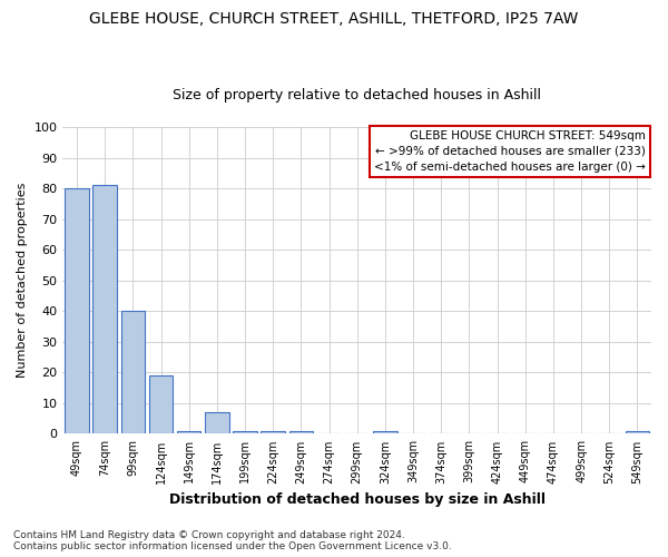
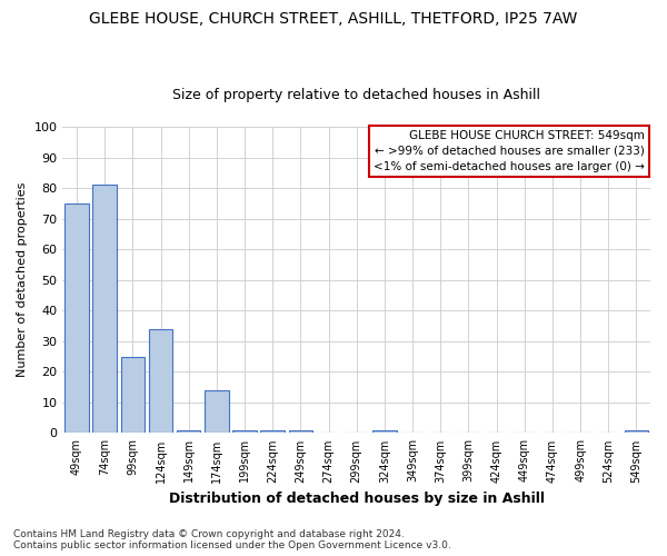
49sqm: 80 -> 75
99sqm: 40 -> 25
124sqm: 19 -> 34
174sqm: 7 -> 14
